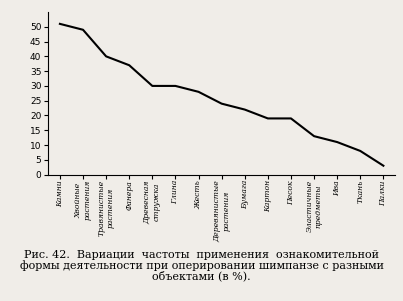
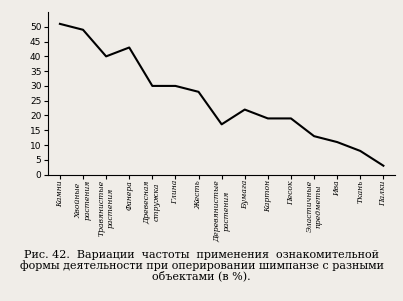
Фанера: 37 -> 43
Деревянистые растения: 24 -> 17
